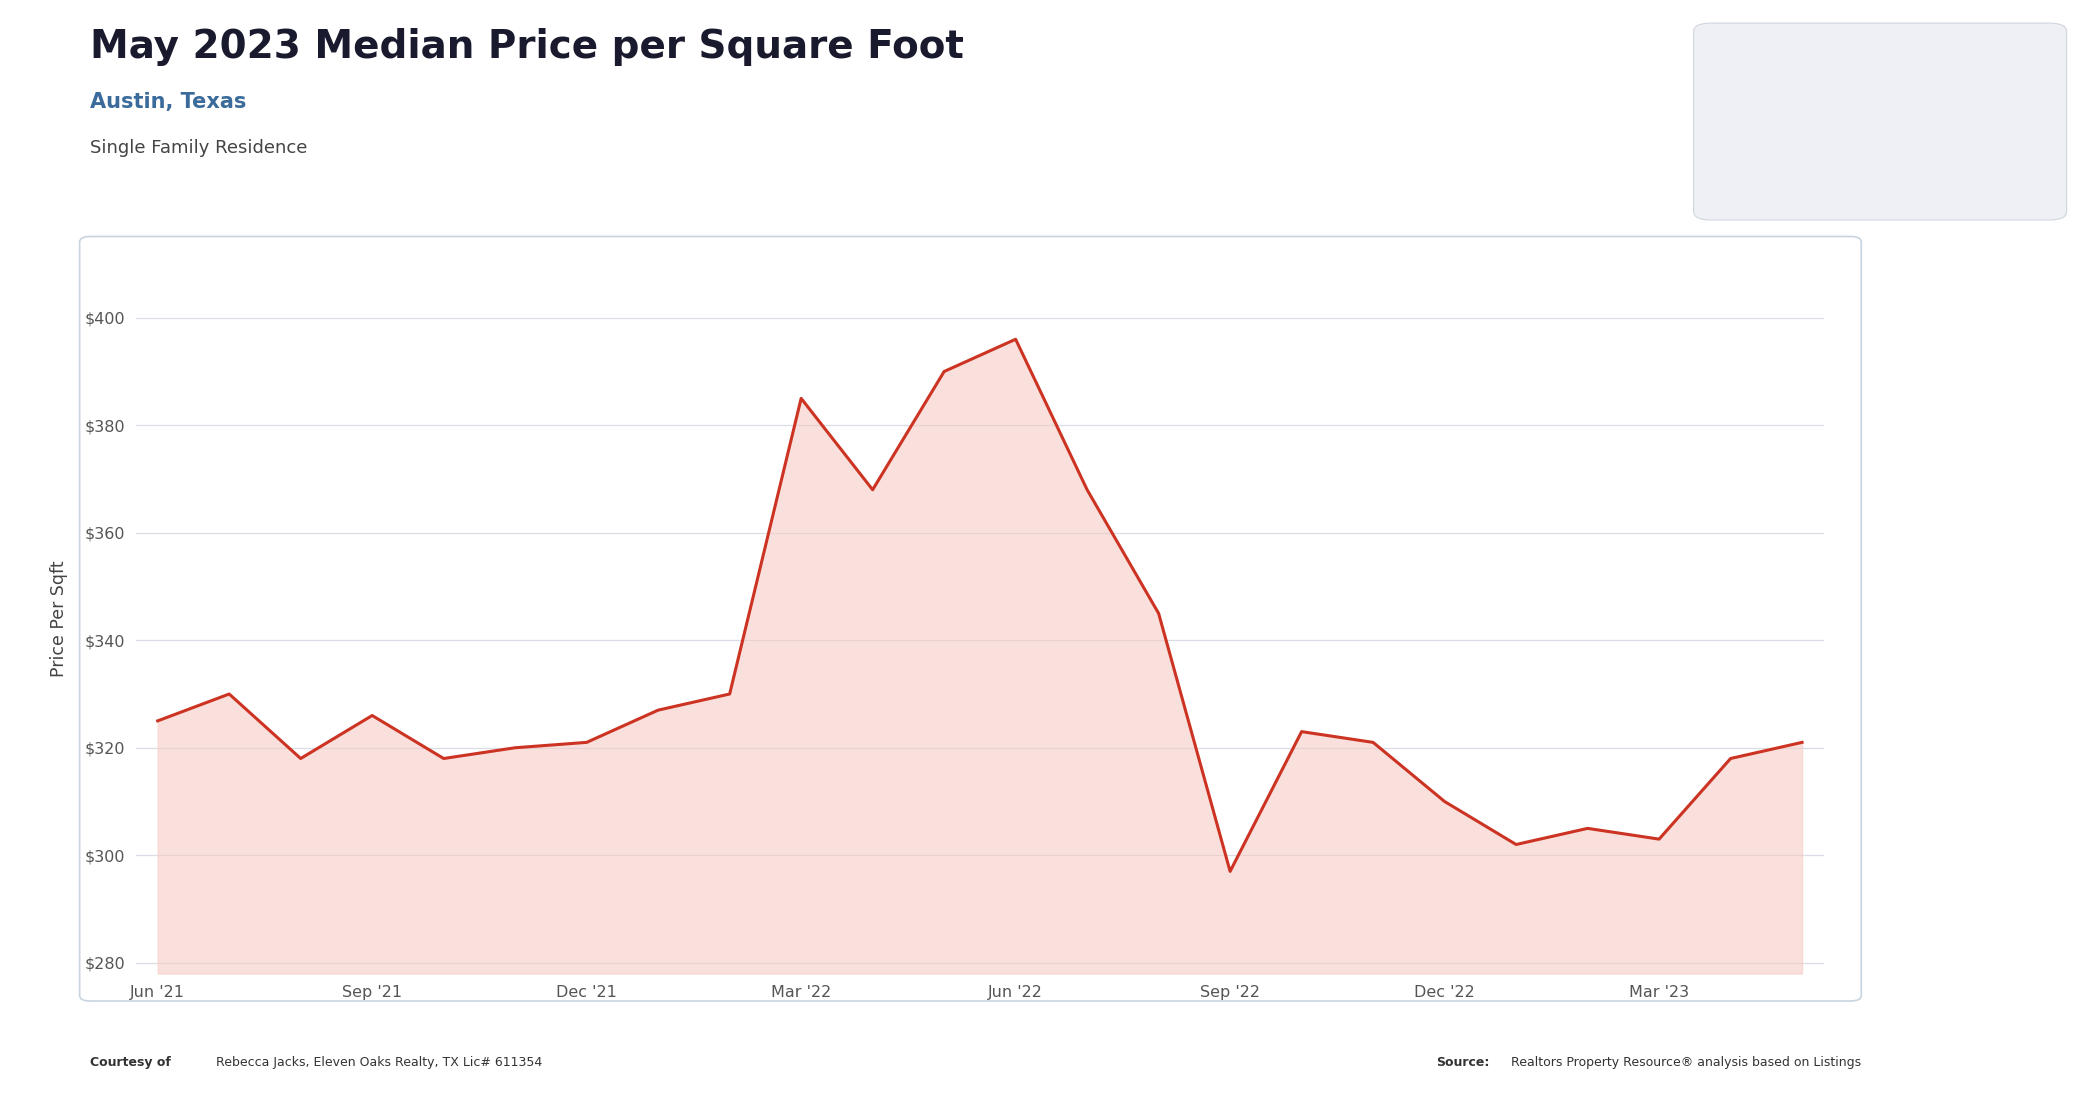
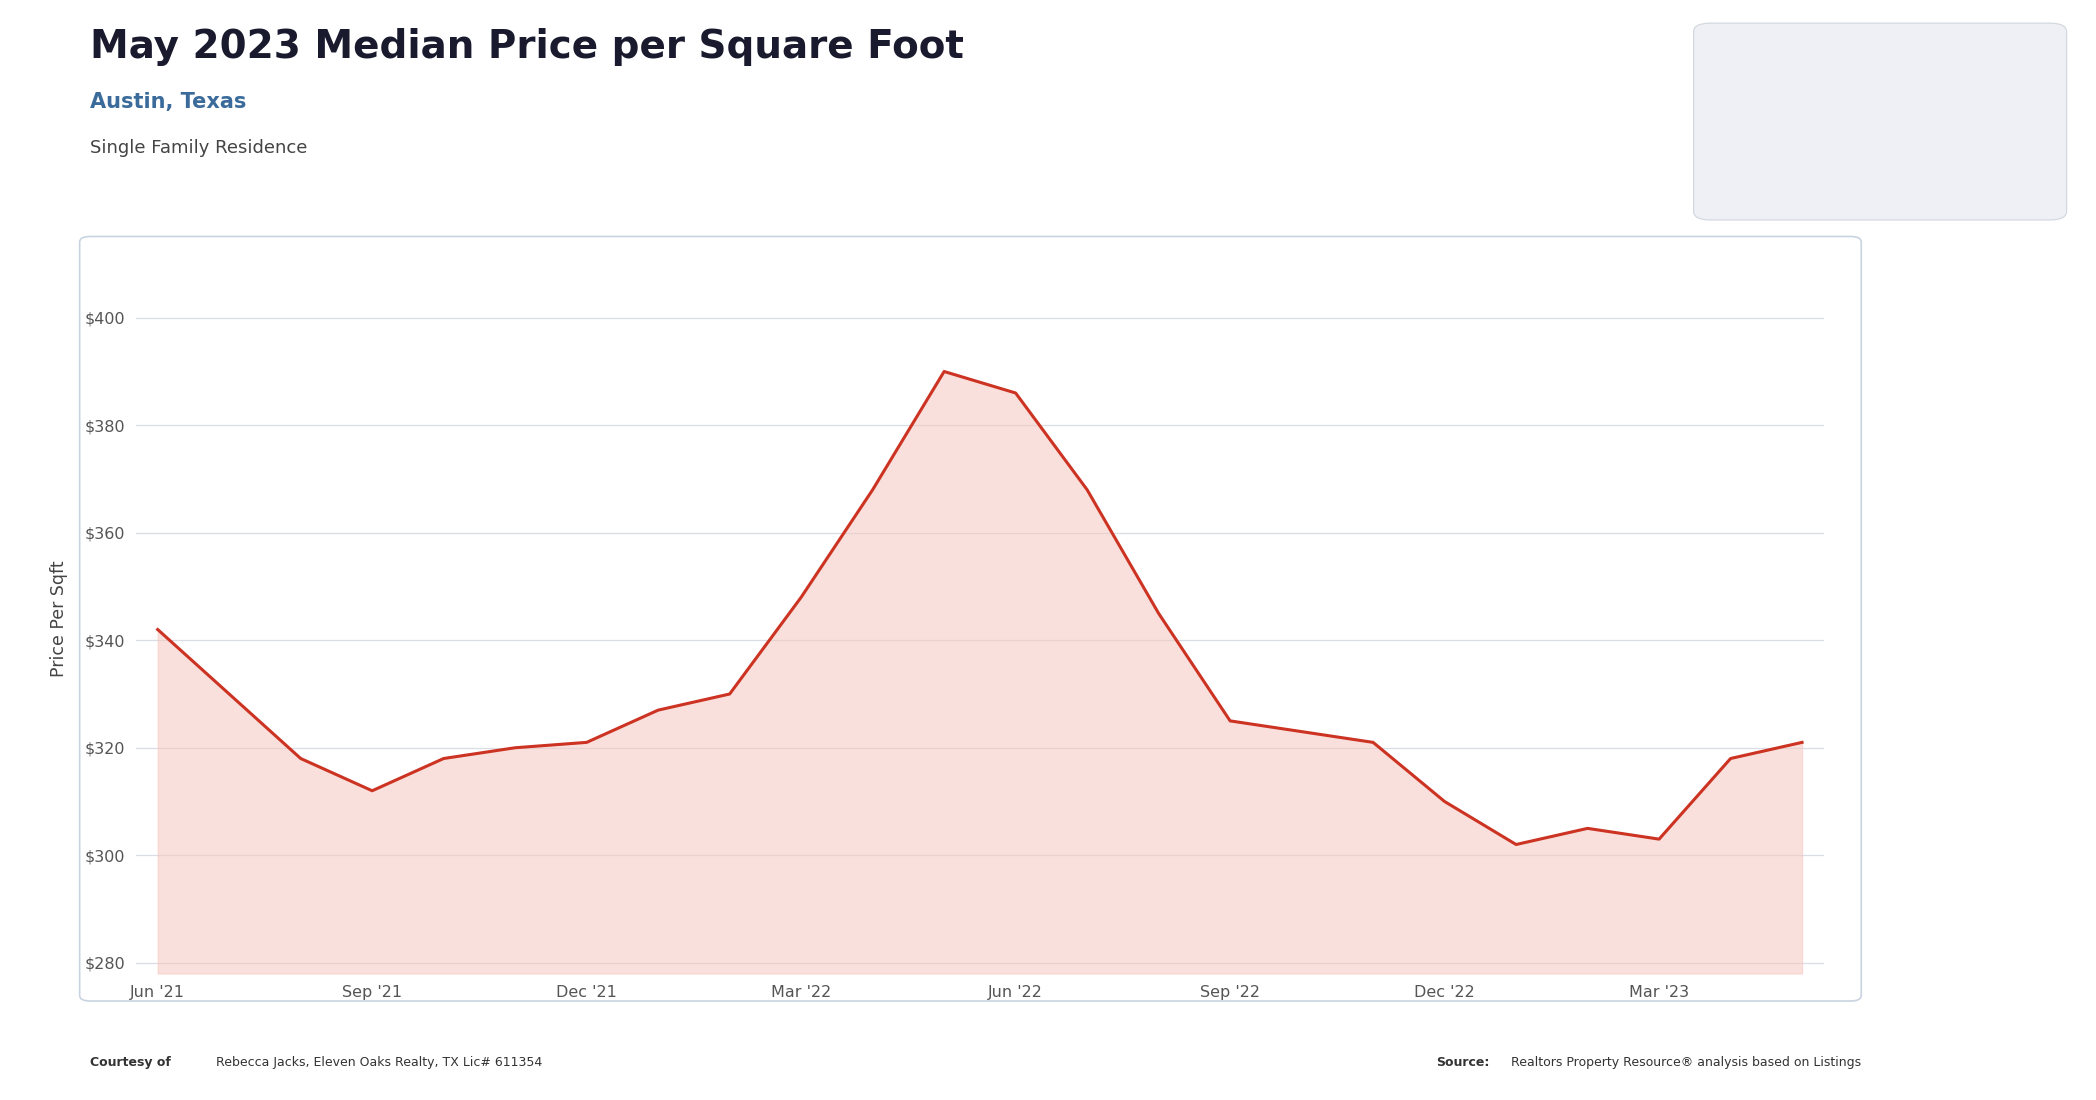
Jun '21: $325 -> $342
Sep '21: $326 -> $312
Mar '22: $385 -> $348
Jun '22: $396 -> $386
Sep '22: $297 -> $325
